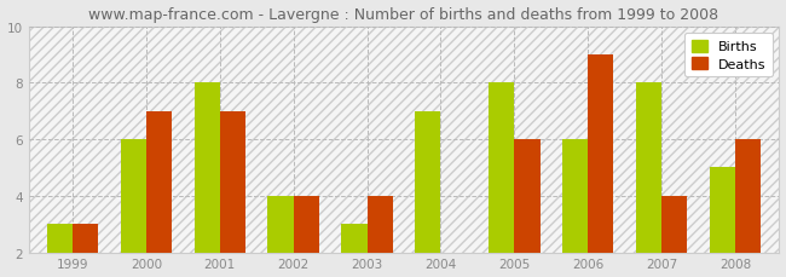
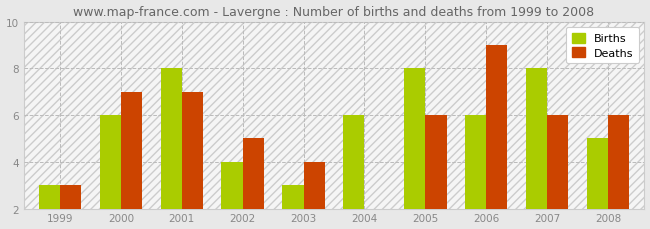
Deaths/2002: 4 -> 5
Births/2004: 7 -> 6
Deaths/2007: 4 -> 6
